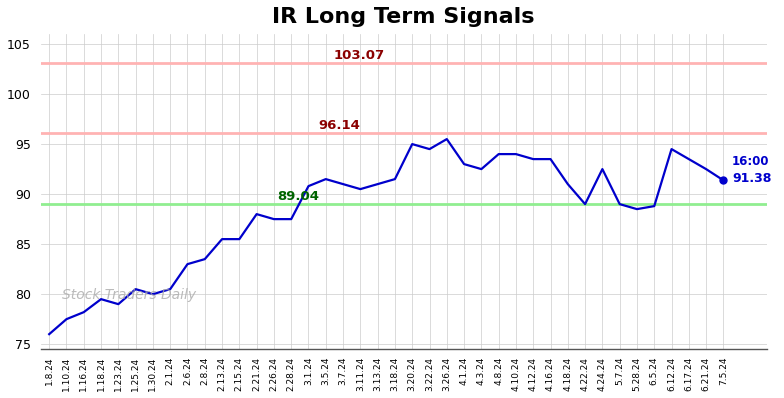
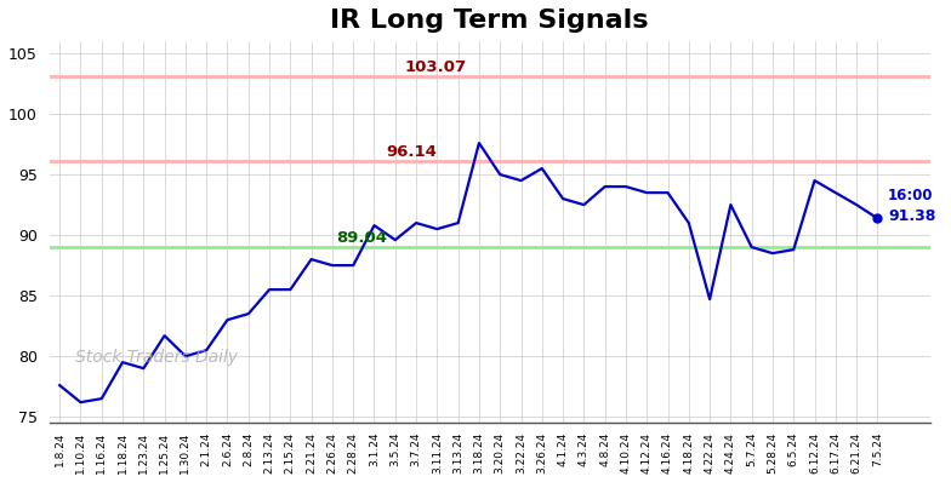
1.8.24: 76.0 -> 77.6
1.10.24: 77.5 -> 76.2
1.16.24: 78.2 -> 76.5
1.25.24: 80.5 -> 81.7
3.5.24: 91.5 -> 89.6
3.18.24: 91.5 -> 97.6
4.22.24: 89.0 -> 84.7
